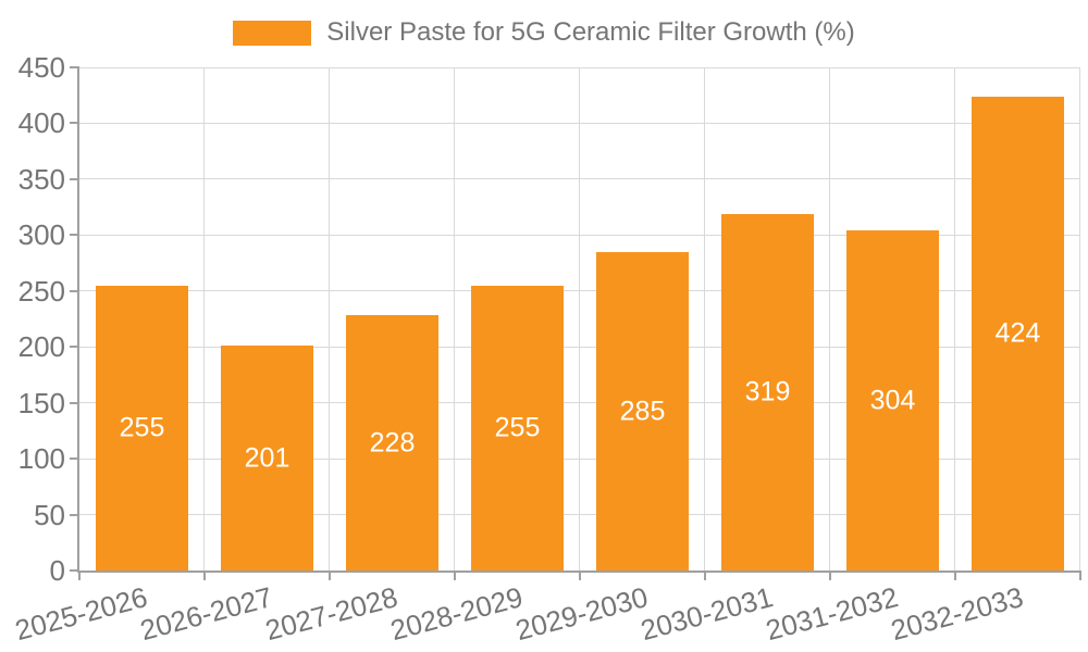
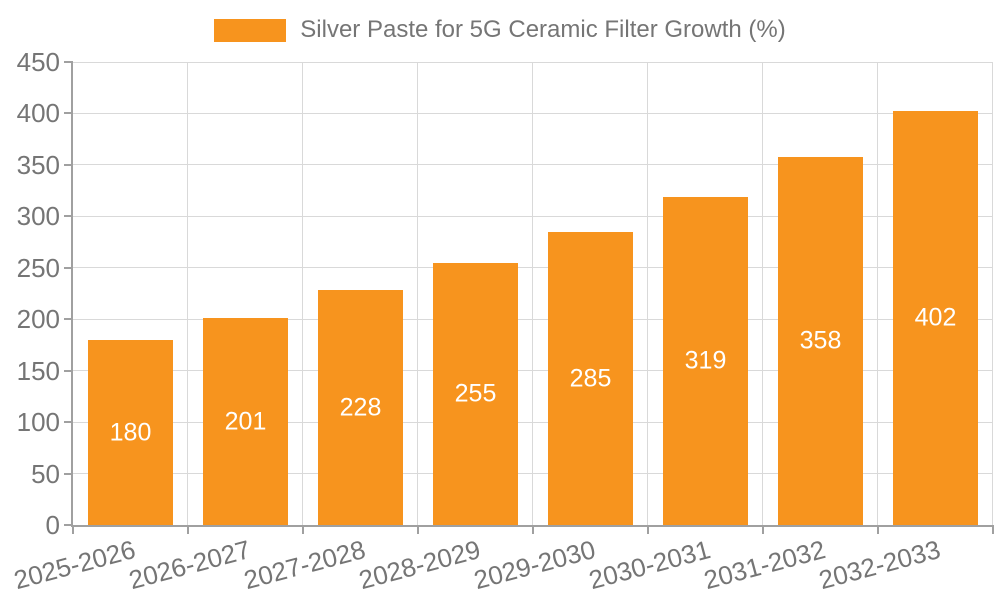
2025-2026: 255 -> 180
2031-2032: 304 -> 358
2032-2033: 424 -> 402
